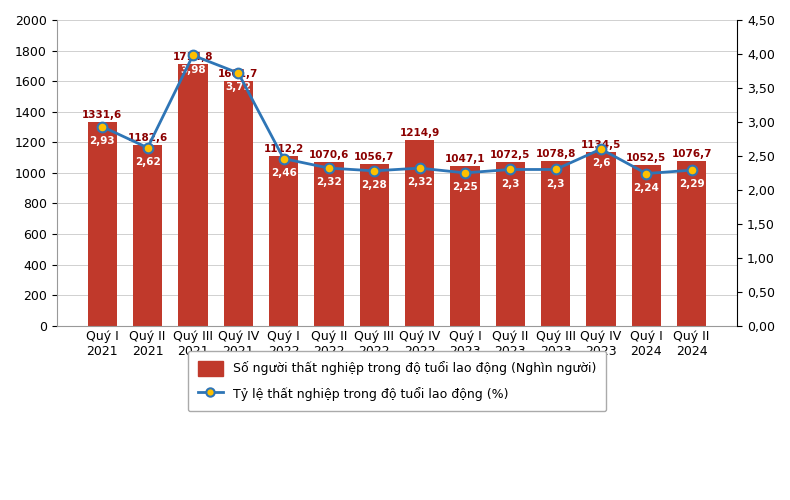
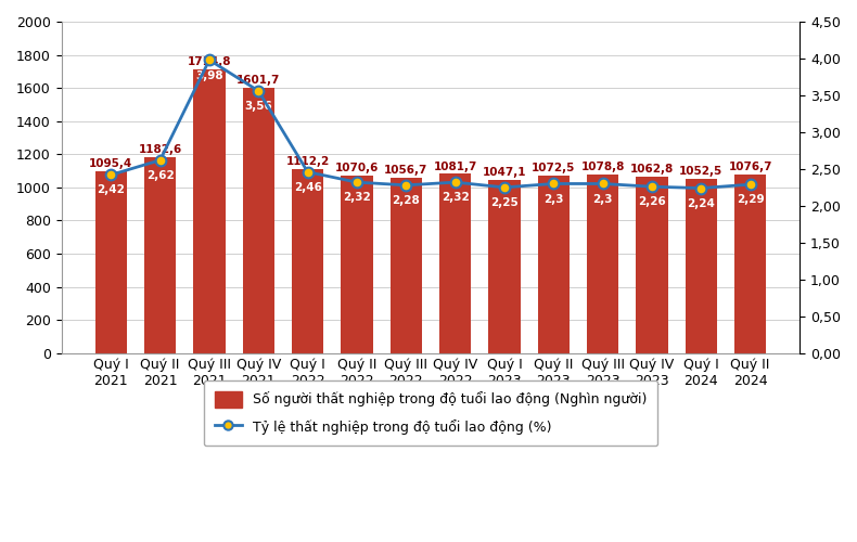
Số người thất nghiệp trong độ tuổi lao động (Nghìn người)/Quý I 2021: 1331,6 -> 1095,4
Tỷ lệ thất nghiệp trong độ tuổi lao động (%)/Quý I 2021: 2,93 -> 2,42
Tỷ lệ thất nghiệp trong độ tuổi lao động (%)/Quý IV 2021: 3,72 -> 3,56
Số người thất nghiệp trong độ tuổi lao động (Nghìn người)/Quý IV 2022: 1214,9 -> 1081,7
Số người thất nghiệp trong độ tuổi lao động (Nghìn người)/Quý IV 2023: 1134,5 -> 1062,8
Tỷ lệ thất nghiệp trong độ tuổi lao động (%)/Quý IV 2023: 2,6 -> 2,26
